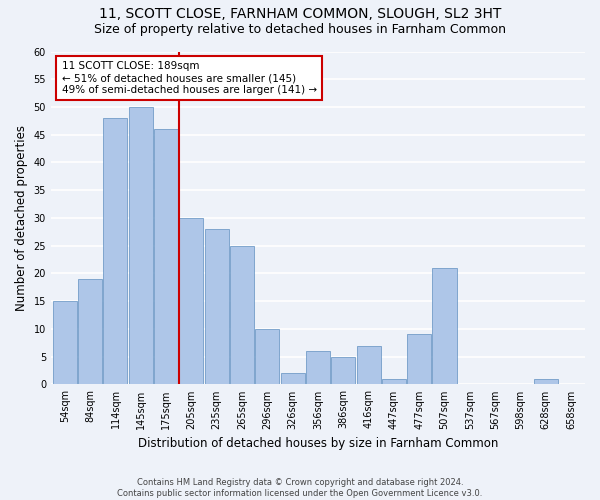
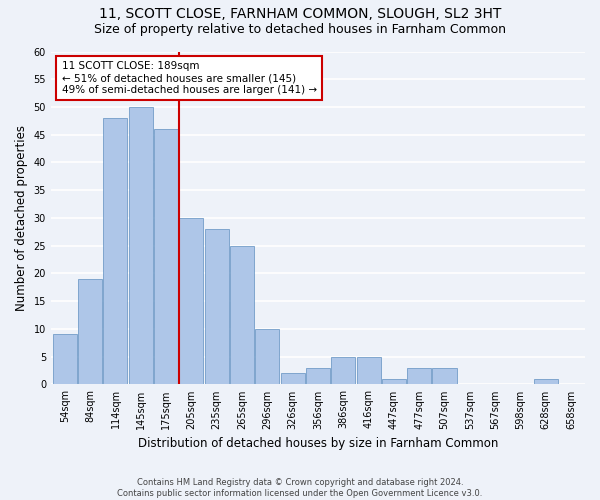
54sqm: 15 -> 9
356sqm: 6 -> 3
416sqm: 7 -> 5
477sqm: 9 -> 3
507sqm: 21 -> 3
